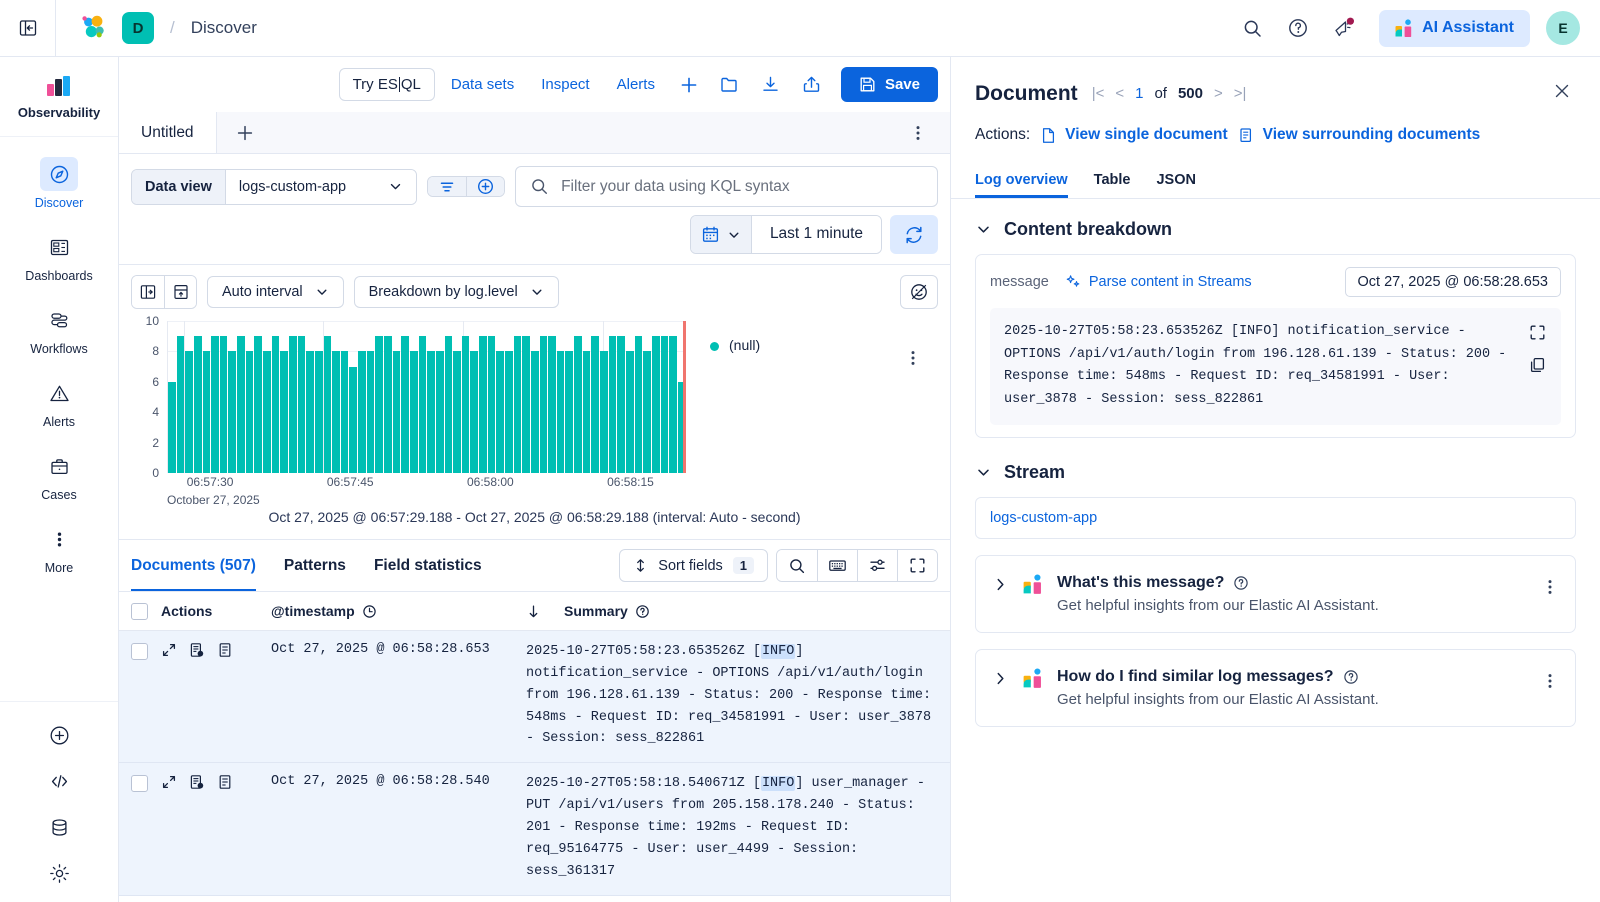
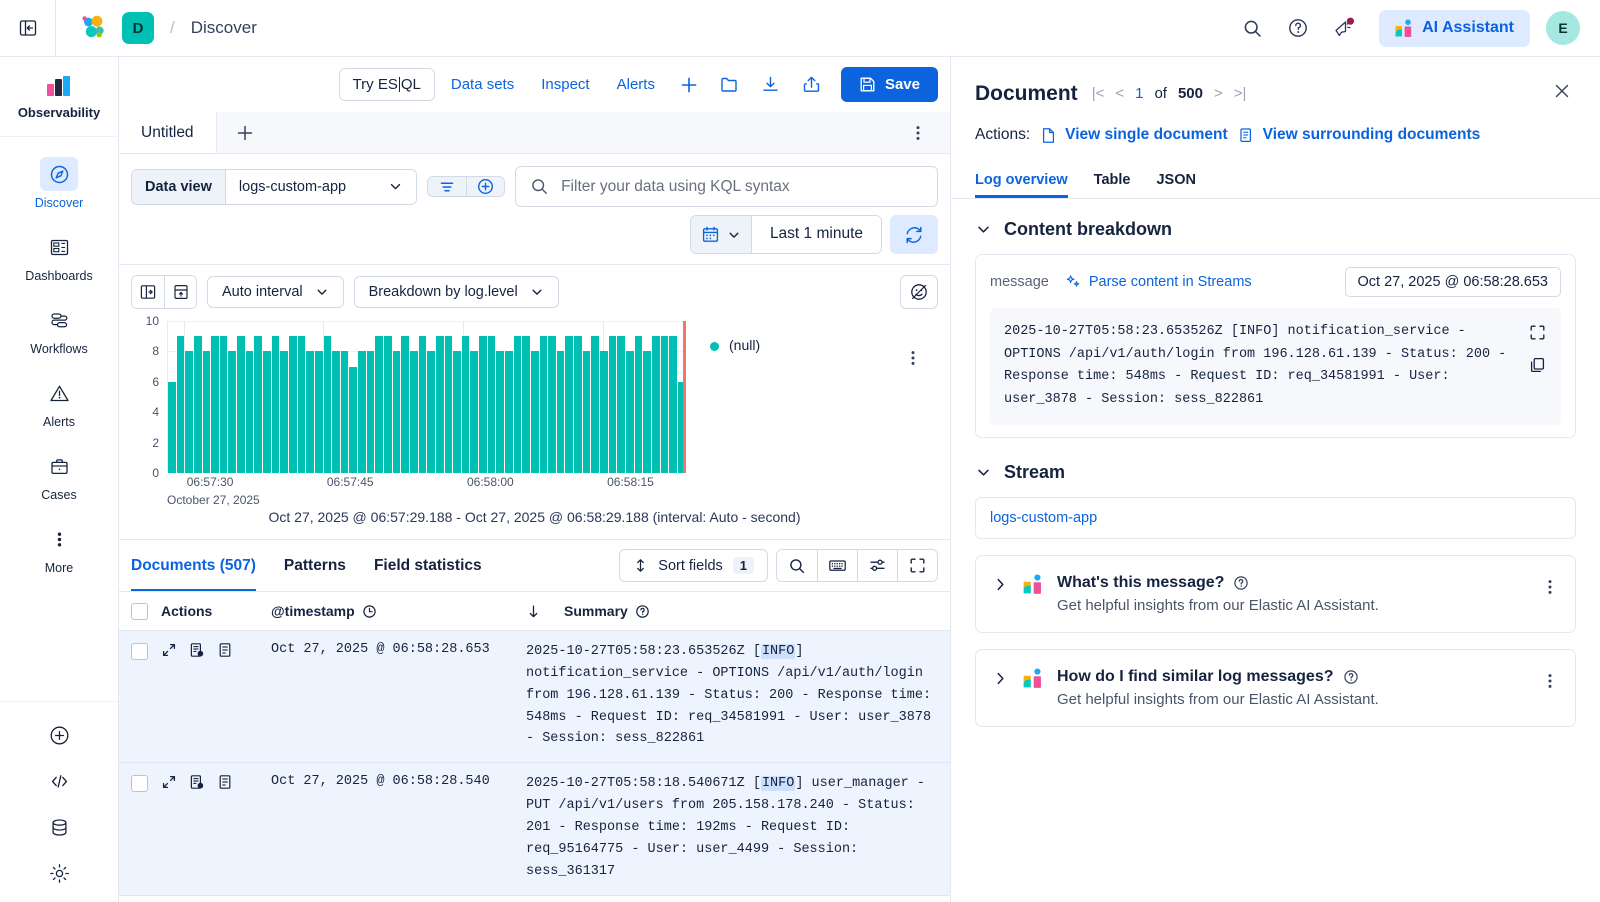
06:58:00: 8 -> 9
06:58:15: 8 -> 9
